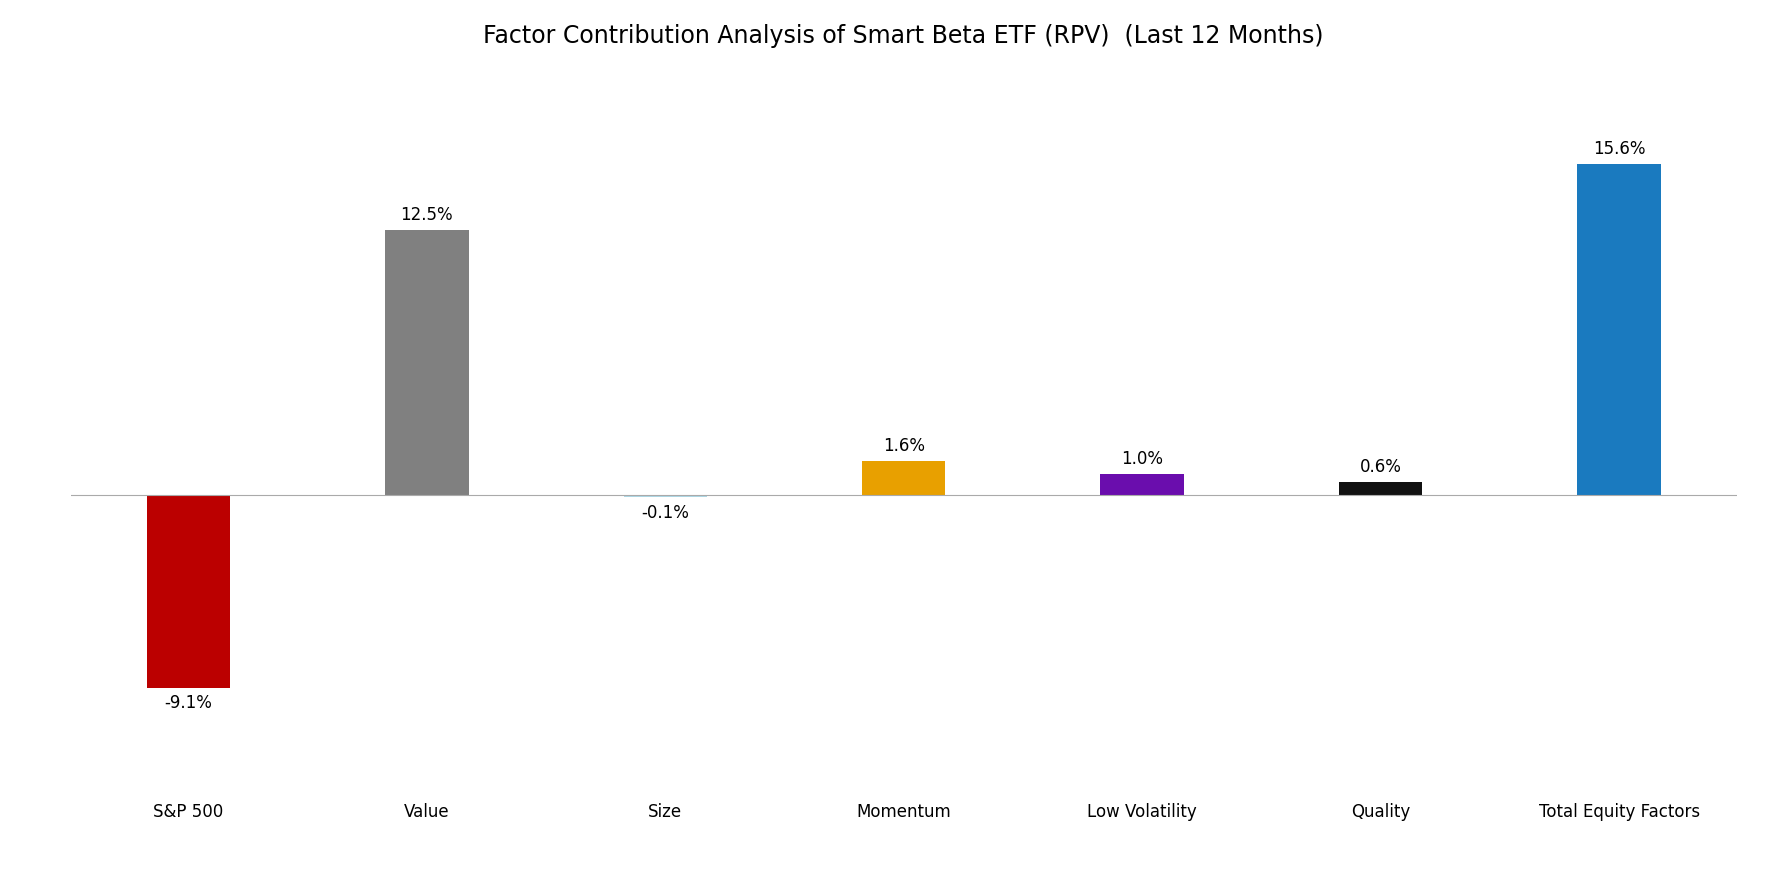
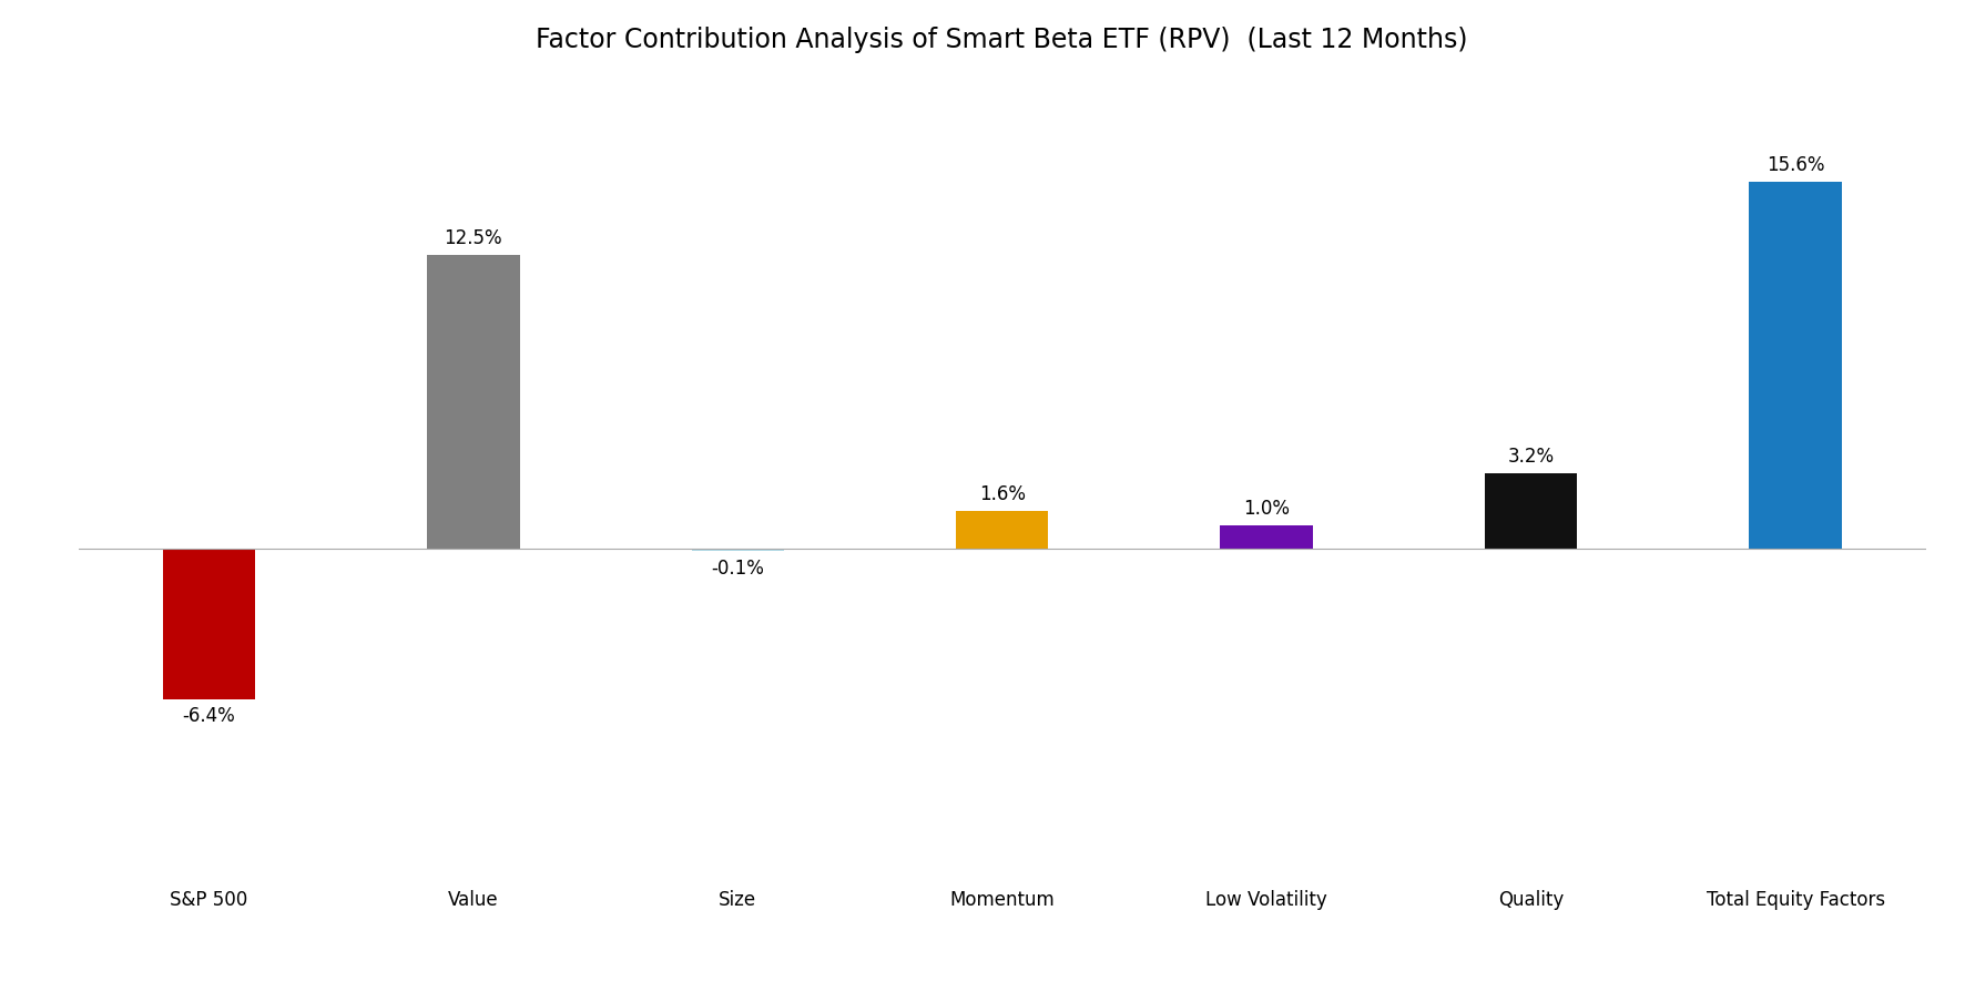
S&P 500: -9.1% -> -6.4%
Quality: 0.6% -> 3.2%
